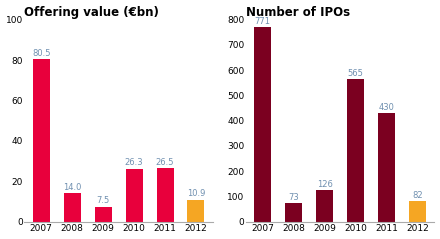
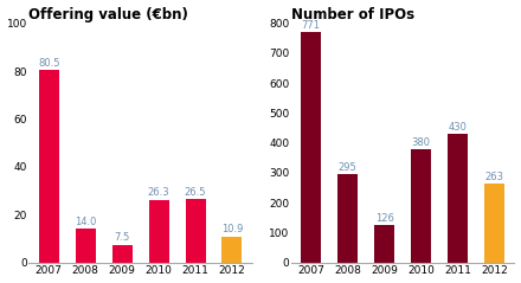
Number of IPOs/2008: 73 -> 295
Number of IPOs/2010: 565 -> 380
Number of IPOs/2012: 82 -> 263
